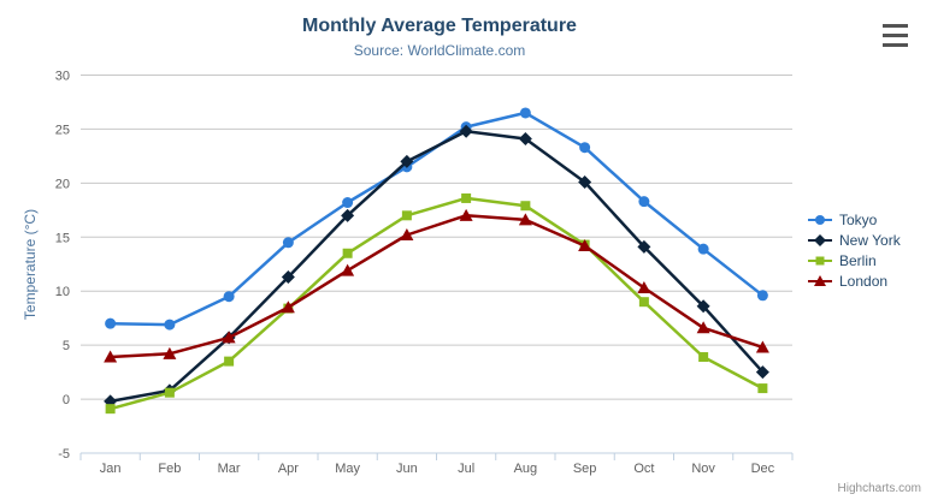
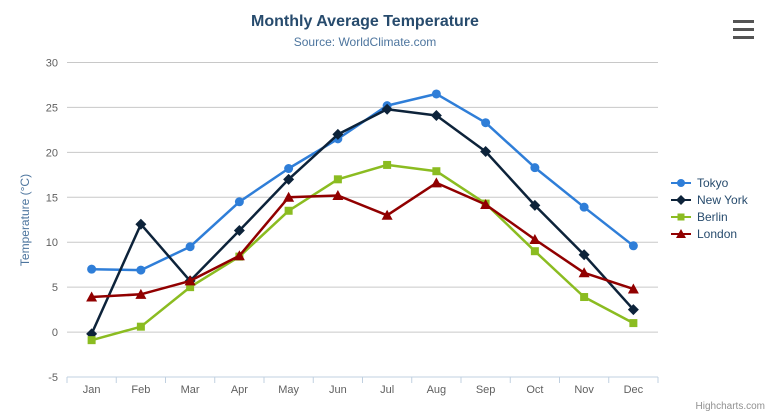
New York/Feb: 1 -> 12
Berlin/Mar: 4 -> 5
London/May: 12 -> 15
London/Jul: 17 -> 13
